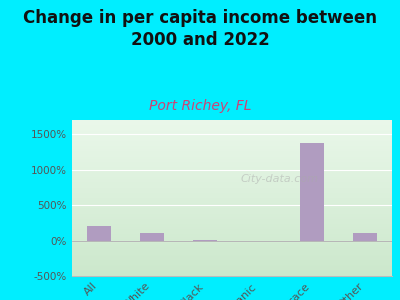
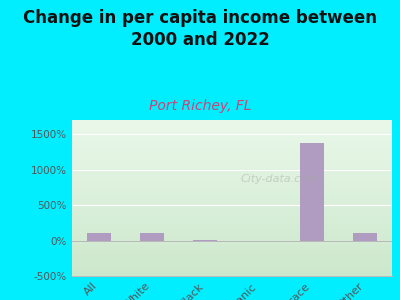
All: 200% -> 100%
